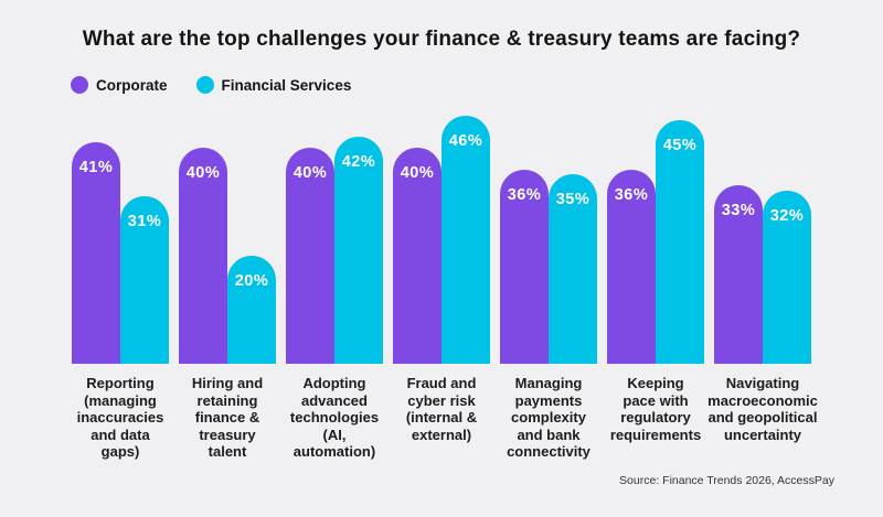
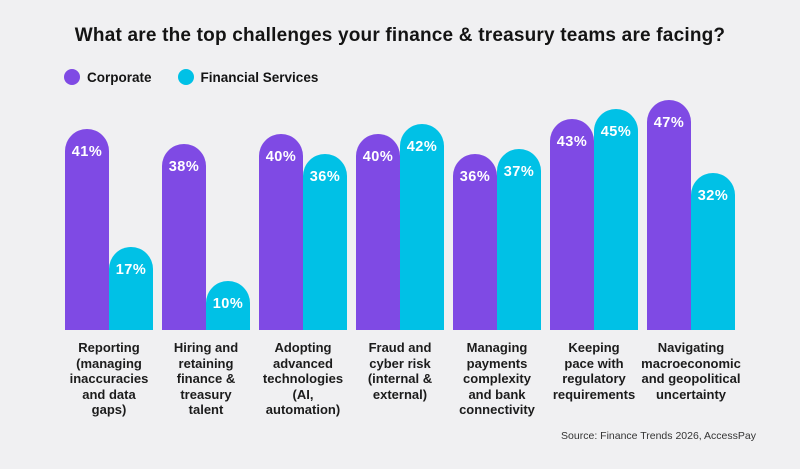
Financial Services/Reporting (managing inaccuracies and data gaps): 31% -> 17%
Corporate/Hiring and retaining finance & treasury talent: 40% -> 38%
Financial Services/Hiring and retaining finance & treasury talent: 20% -> 10%
Financial Services/Adopting advanced technologies (AI, automation): 42% -> 36%
Financial Services/Fraud and cyber risk (internal & external): 46% -> 42%
Financial Services/Managing payments complexity and bank connectivity: 35% -> 37%
Corporate/Keeping pace with regulatory requirements: 36% -> 43%
Corporate/Navigating macroeconomic and geopolitical uncertainty: 33% -> 47%
